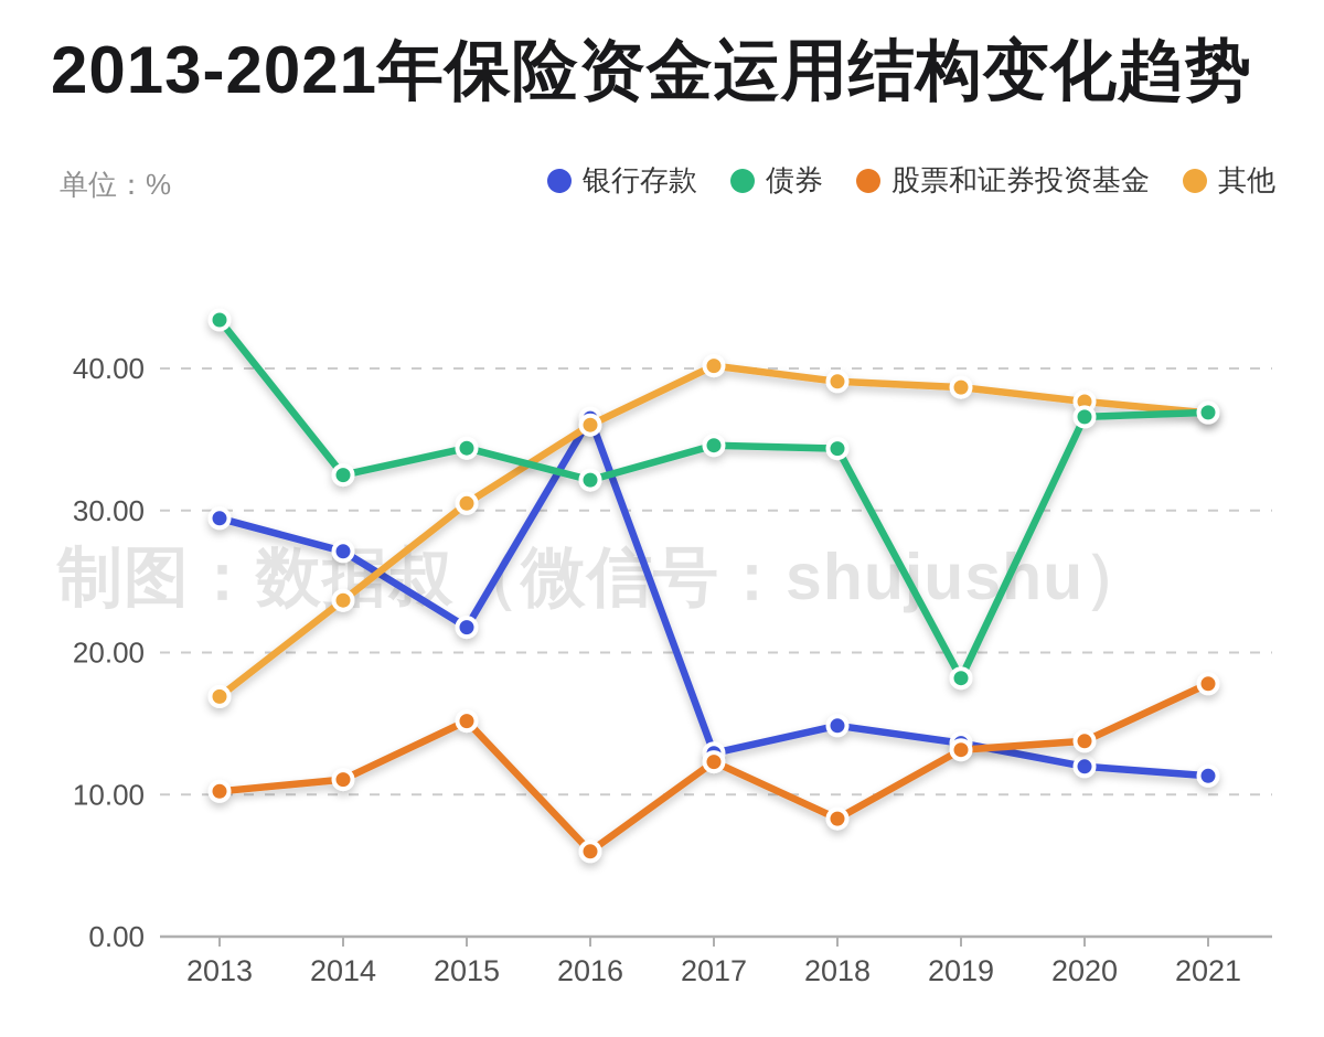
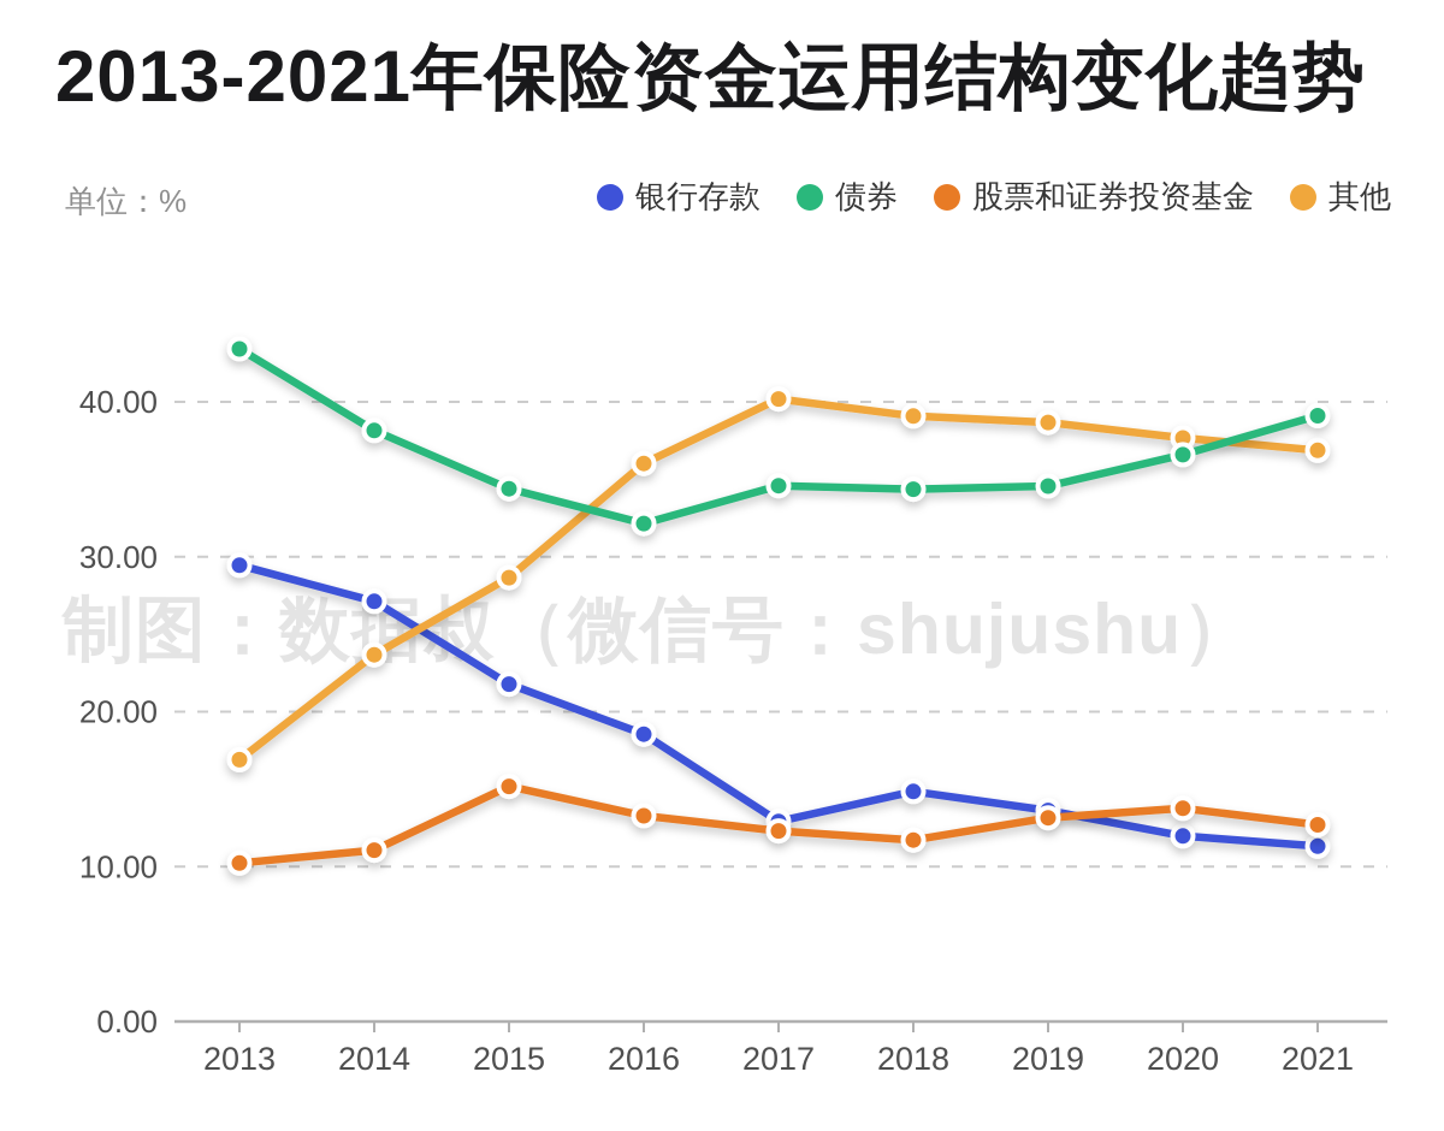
债券/2014: 32.5 -> 38.1
其他/2015: 30.5 -> 28.6
银行存款/2016: 36.5 -> 18.6
股票和证券投资基金/2016: 6.0 -> 13.3
股票和证券投资基金/2018: 8.3 -> 11.7
债券/2019: 18.2 -> 34.6
债券/2021: 36.9 -> 39.1
股票和证券投资基金/2021: 17.8 -> 12.7
